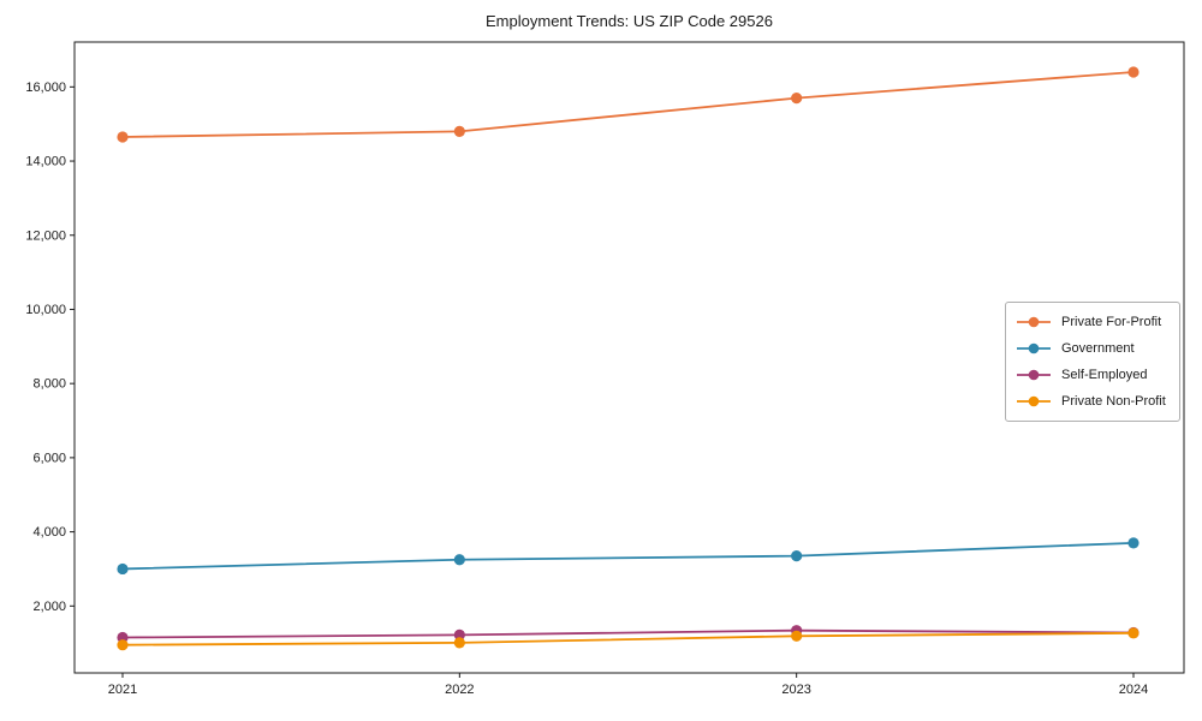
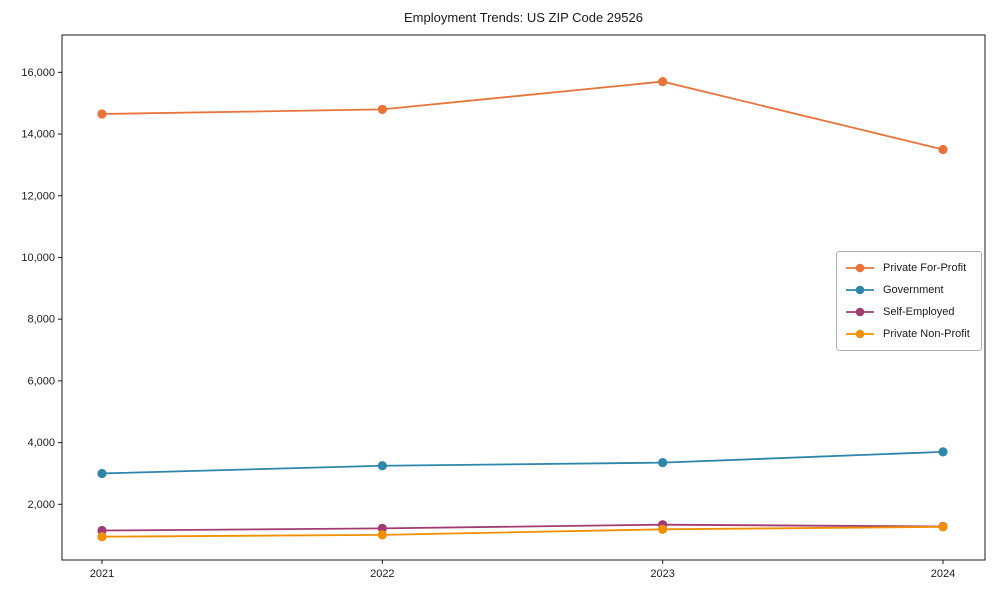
Private For-Profit/2024: 16400 -> 13500
